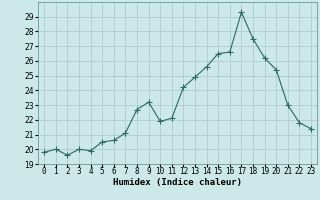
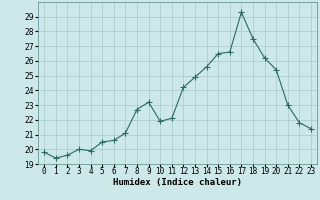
1: 20.0 -> 19.4
